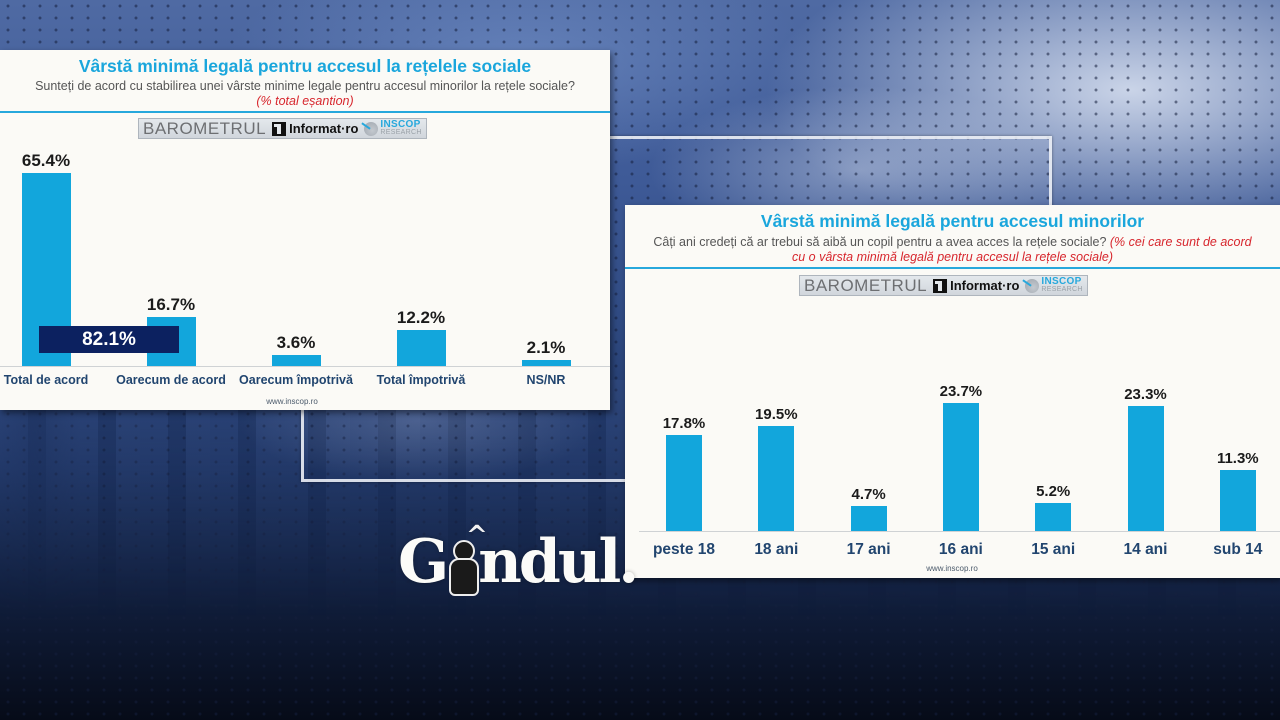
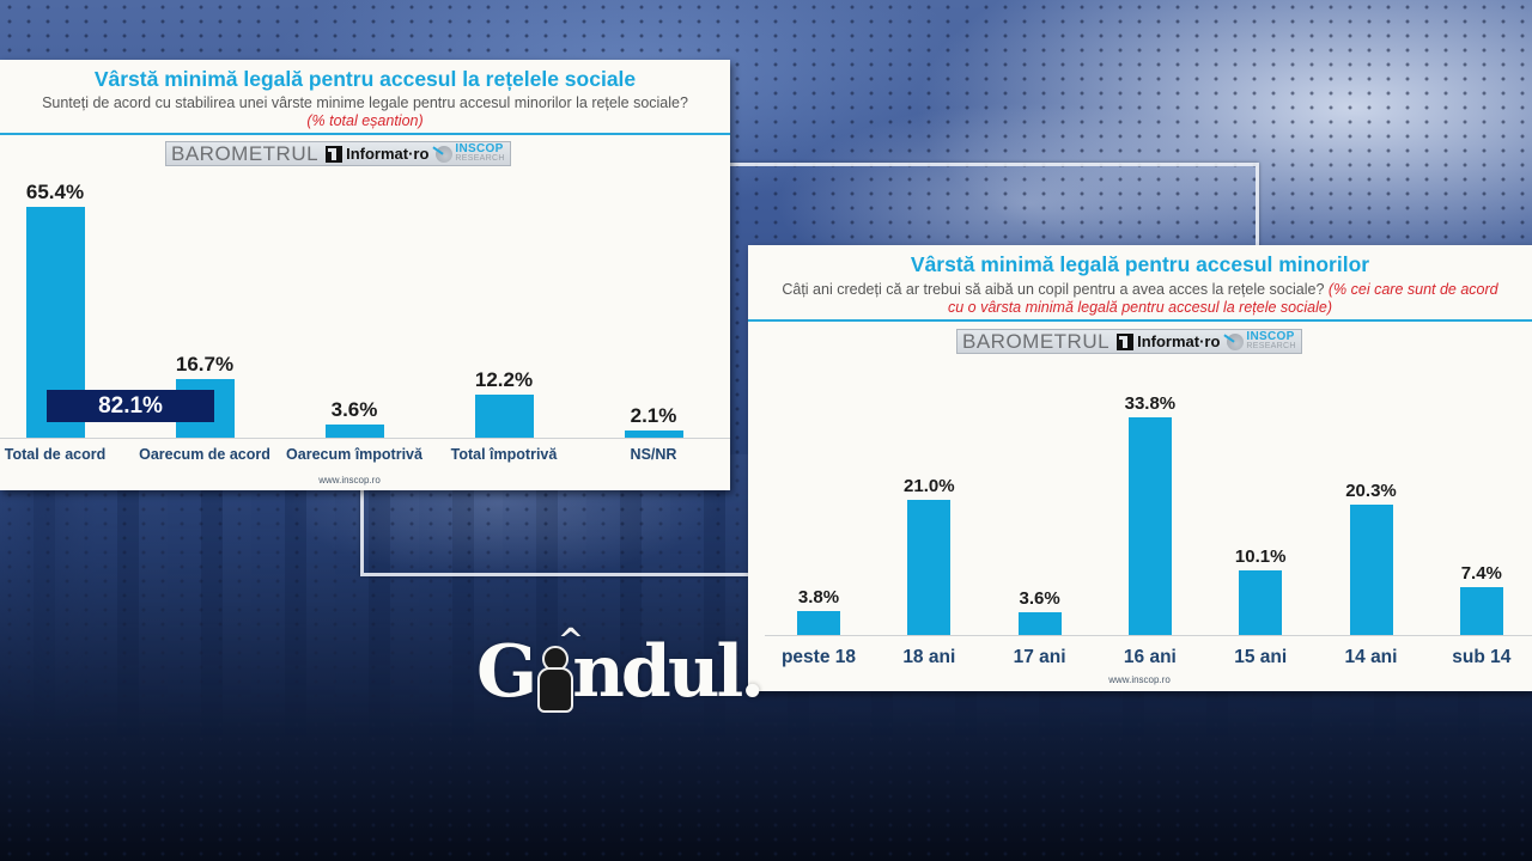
Vârstă minimă legală pentru accesul minorilor/peste 18: 17.8% -> 3.8%
Vârstă minimă legală pentru accesul minorilor/18 ani: 19.5% -> 21.0%
Vârstă minimă legală pentru accesul minorilor/17 ani: 4.7% -> 3.6%
Vârstă minimă legală pentru accesul minorilor/16 ani: 23.7% -> 33.8%
Vârstă minimă legală pentru accesul minorilor/15 ani: 5.2% -> 10.1%
Vârstă minimă legală pentru accesul minorilor/14 ani: 23.3% -> 20.3%
Vârstă minimă legală pentru accesul minorilor/sub 14: 11.3% -> 7.4%
